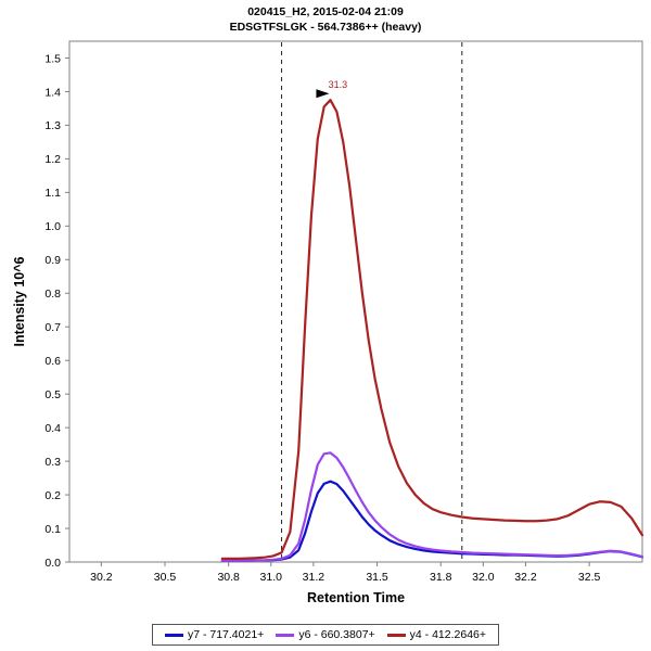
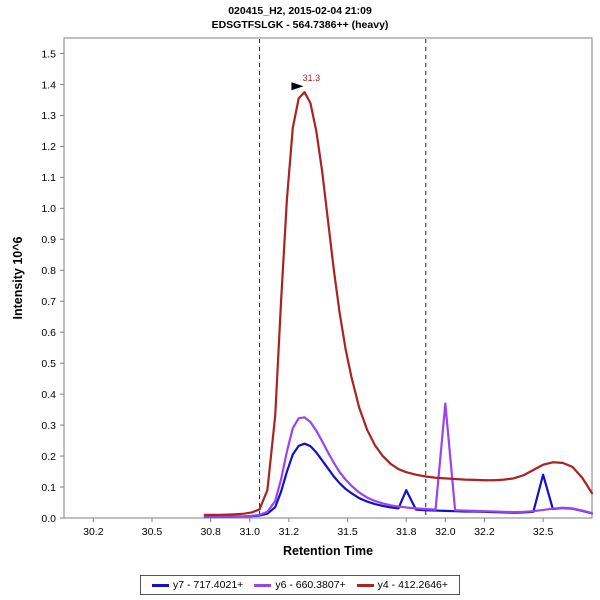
y7 - 717.4021+/31.8: 0.03 -> 0.09
y6 - 660.3807+/32.0: 0.03 -> 0.37
y7 - 717.4021+/32.5: 0.02 -> 0.14
